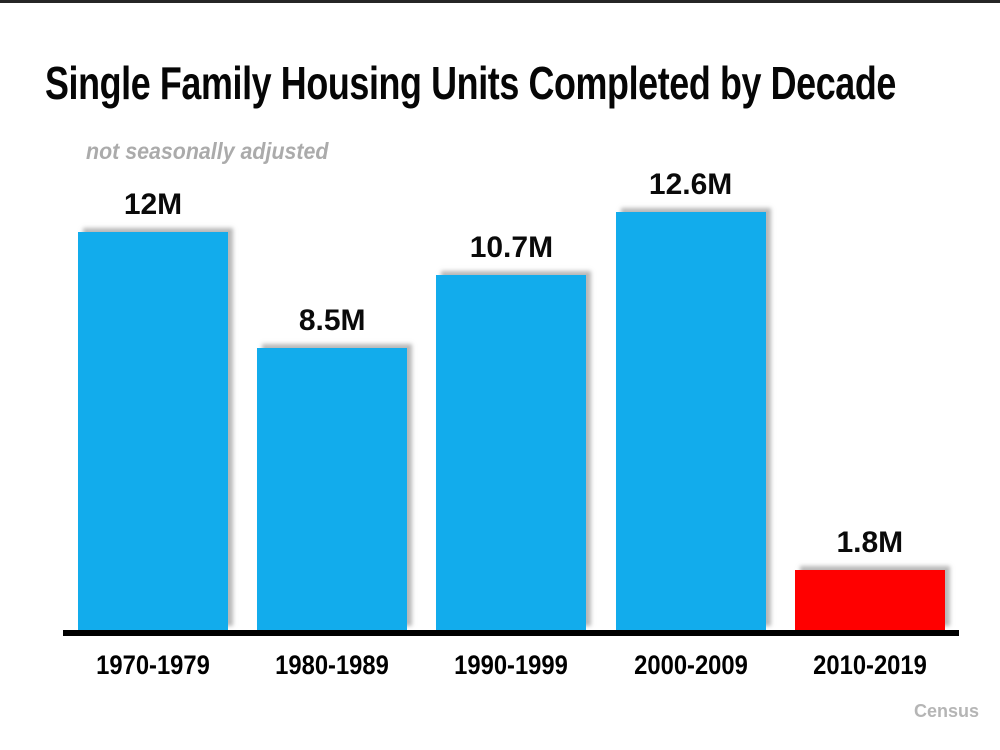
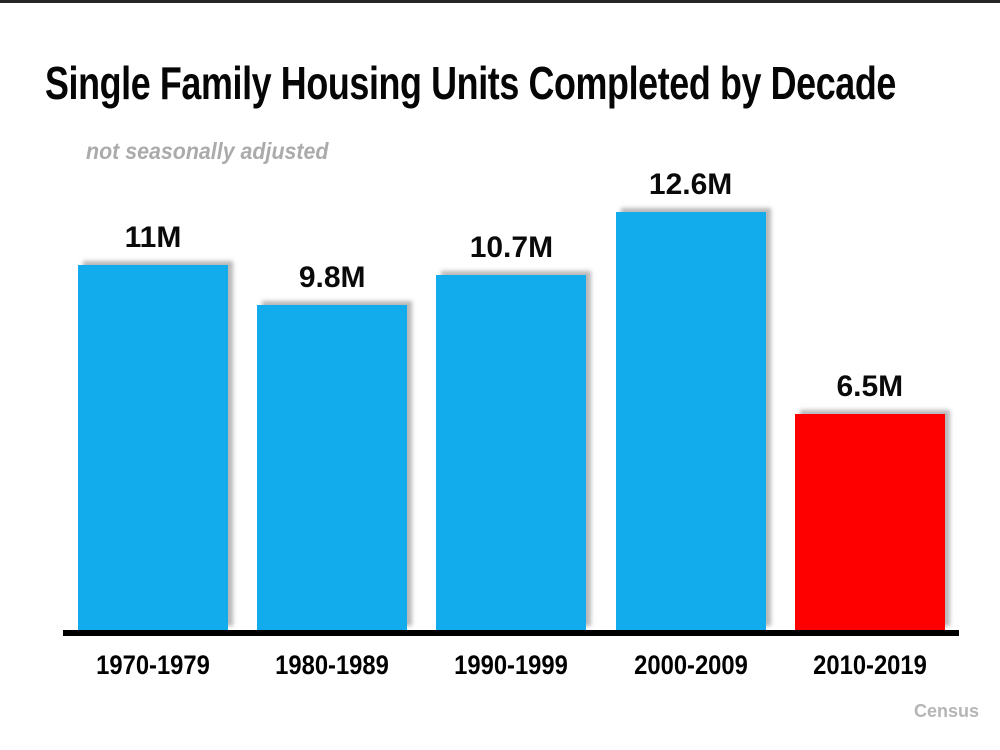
1970-1979: 12M -> 11M
1980-1989: 8.5M -> 9.8M
2010-2019: 1.8M -> 6.5M
